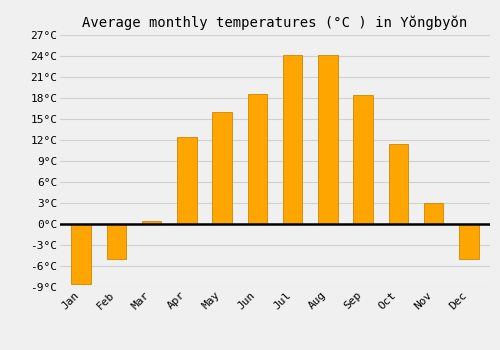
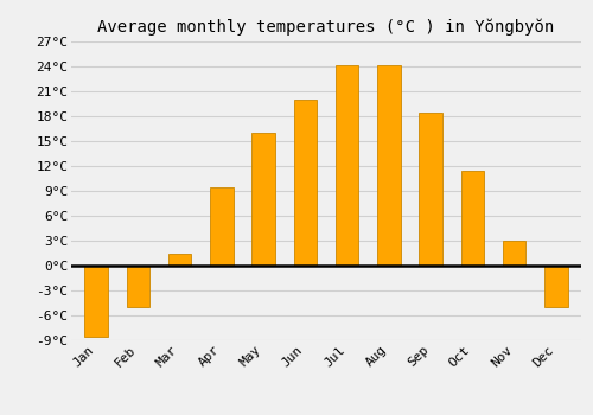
Mar: 0.4°C -> 1.5°C
Apr: 12.4°C -> 9.5°C
Jun: 18.6°C -> 20.0°C
